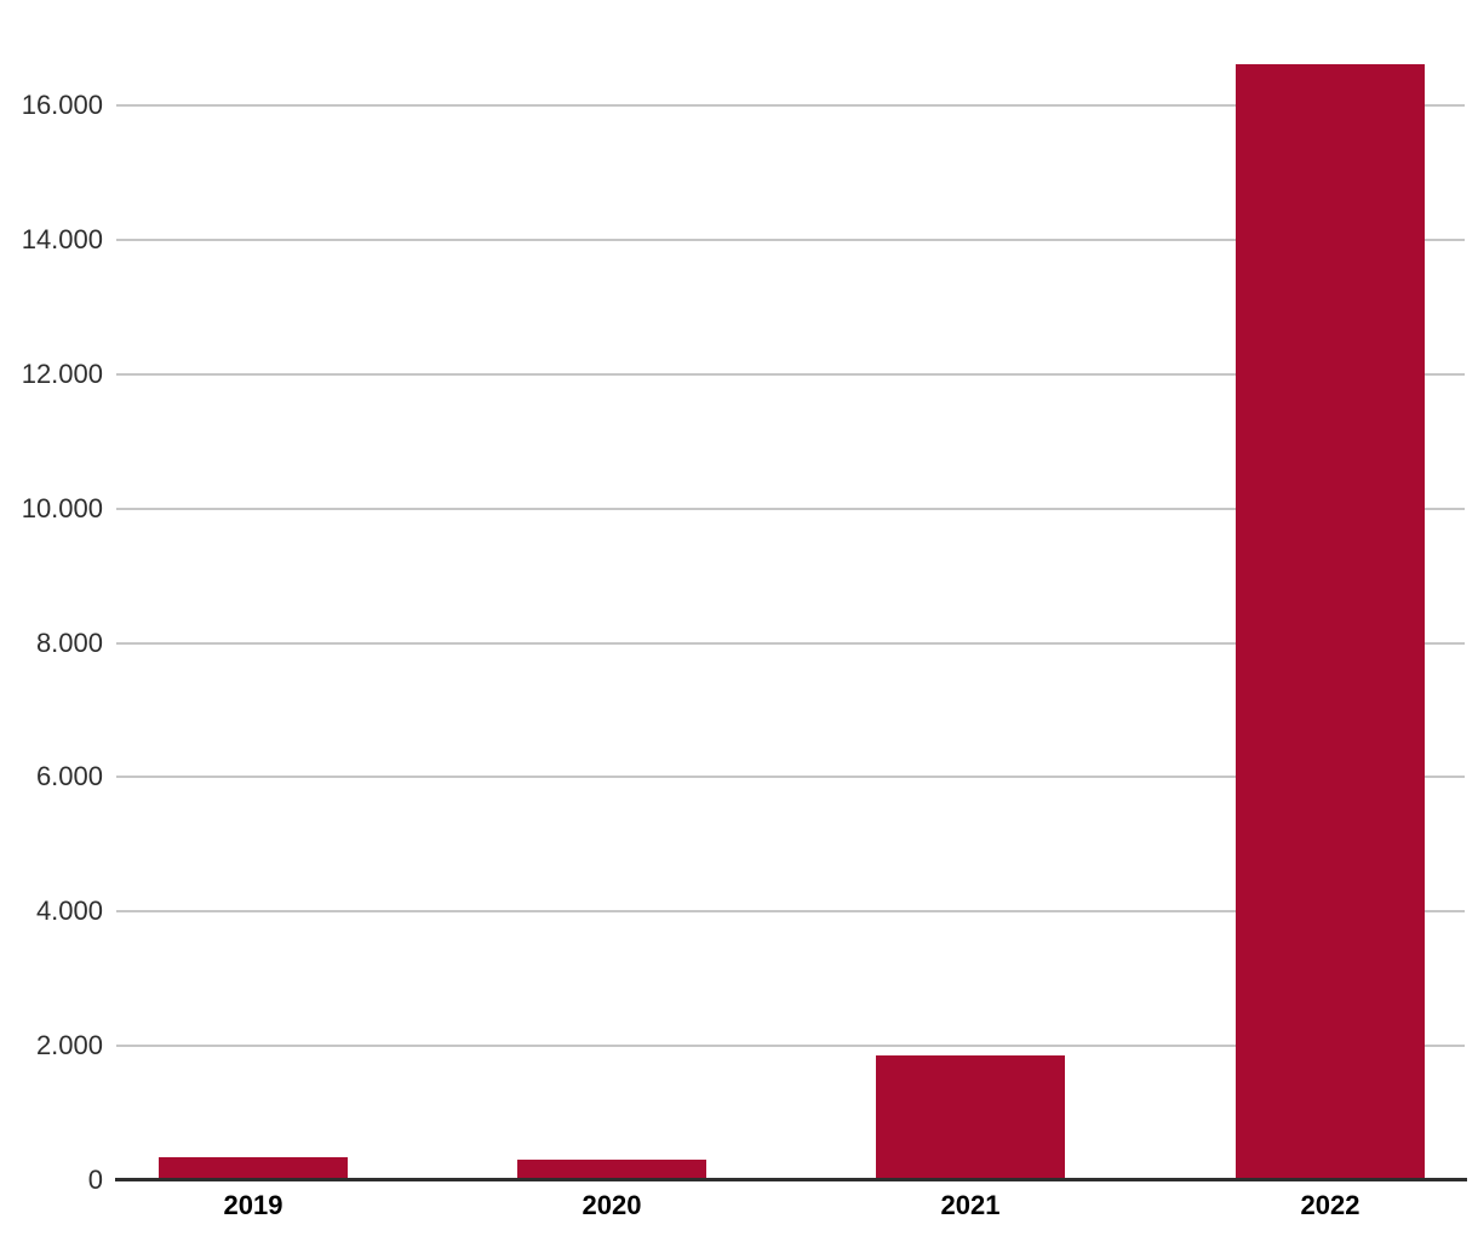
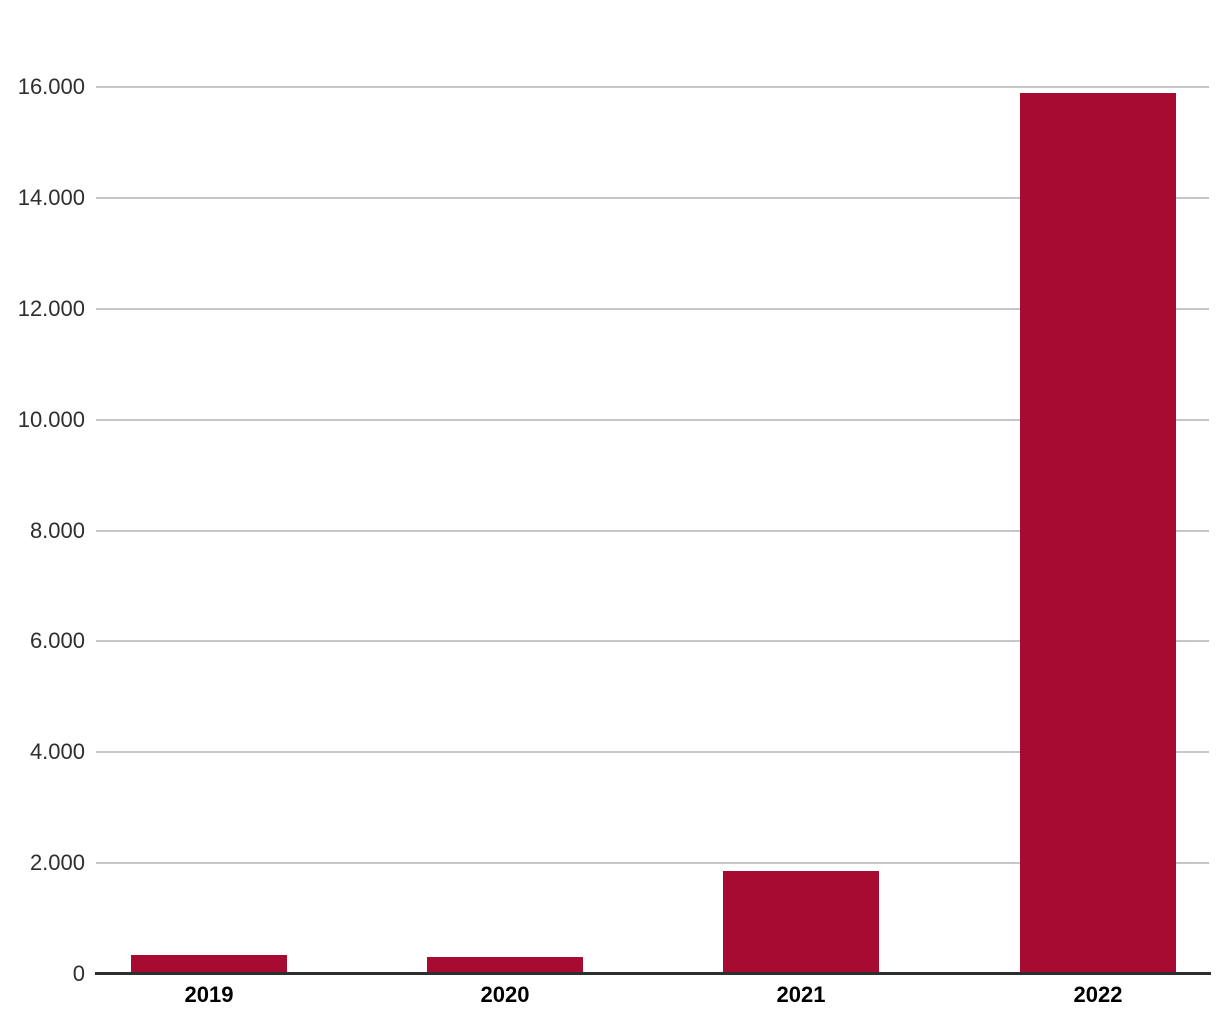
2022: 16600 -> 15900
